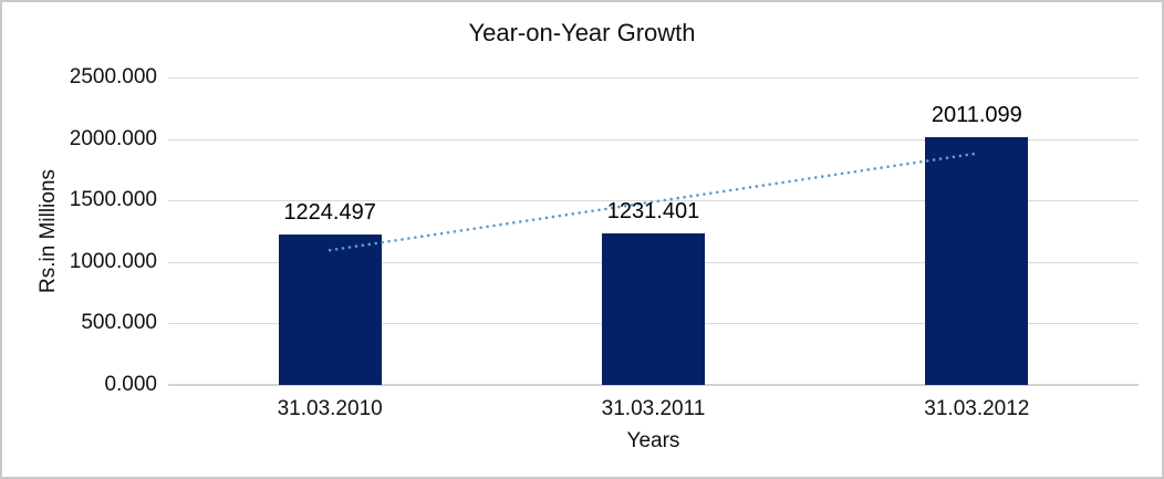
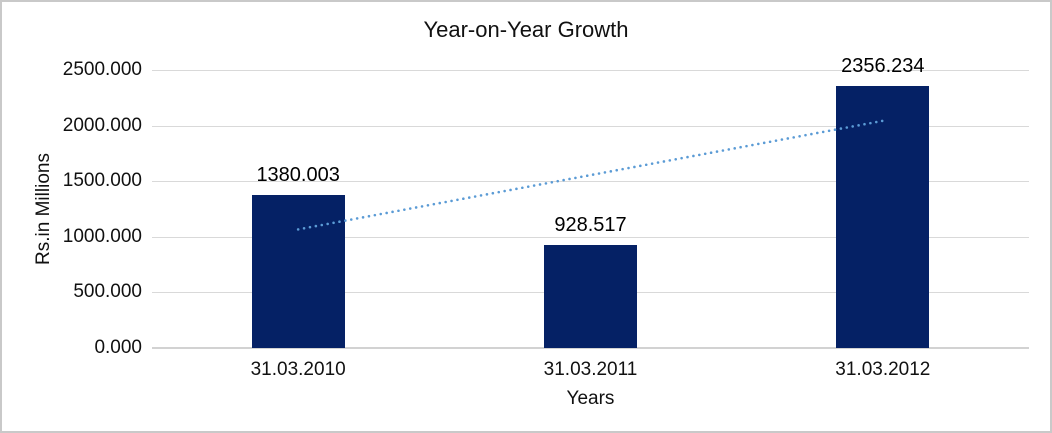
31.03.2010: 1224.497 -> 1380.003
31.03.2011: 1231.401 -> 928.517
31.03.2012: 2011.099 -> 2356.234
